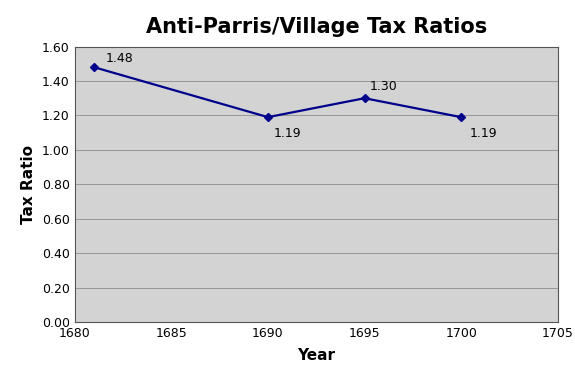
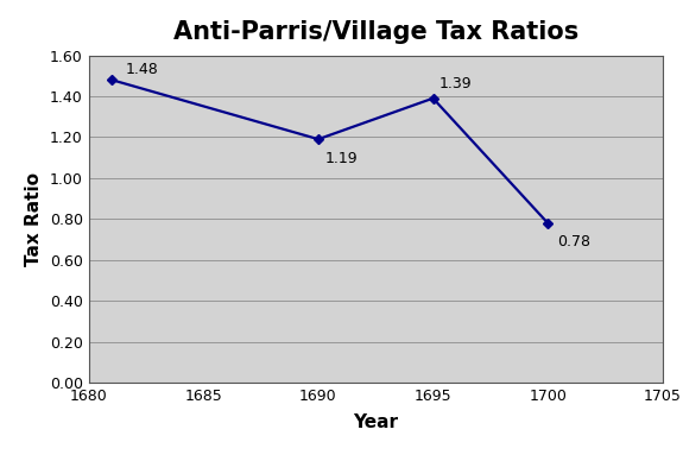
1695: 1.30 -> 1.39
1700: 1.19 -> 0.78
